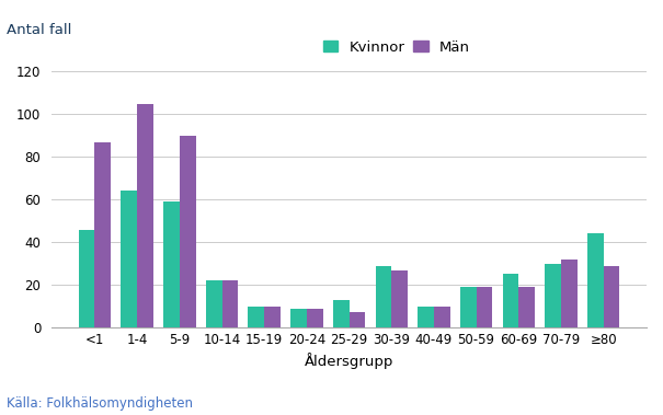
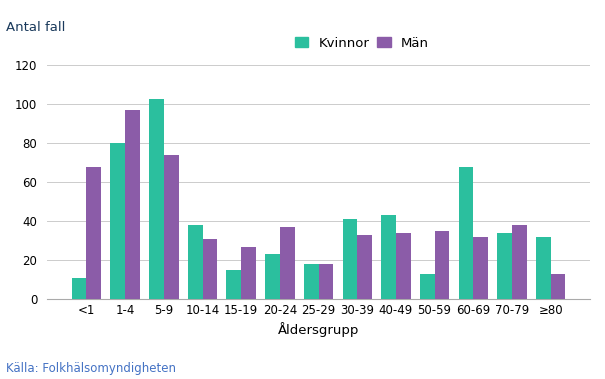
Kvinnor/<1: 46 -> 11
Män/<1: 87 -> 68
Kvinnor/1-4: 64 -> 80
Män/1-4: 105 -> 97
Kvinnor/5-9: 59 -> 103
Män/5-9: 90 -> 74
Kvinnor/10-14: 22 -> 38
Män/10-14: 22 -> 31
Kvinnor/15-19: 10 -> 15
Män/15-19: 10 -> 27
Kvinnor/20-24: 9 -> 23
Män/20-24: 9 -> 37
Kvinnor/25-29: 13 -> 18
Män/25-29: 7 -> 18
Kvinnor/30-39: 29 -> 41
Män/30-39: 27 -> 33
Kvinnor/40-49: 10 -> 43
Män/40-49: 10 -> 34
Kvinnor/50-59: 19 -> 13
Män/50-59: 19 -> 35
Kvinnor/60-69: 25 -> 68
Män/60-69: 19 -> 32
Kvinnor/70-79: 30 -> 34
Män/70-79: 32 -> 38
Kvinnor/≥80: 44 -> 32
Män/≥80: 29 -> 13
